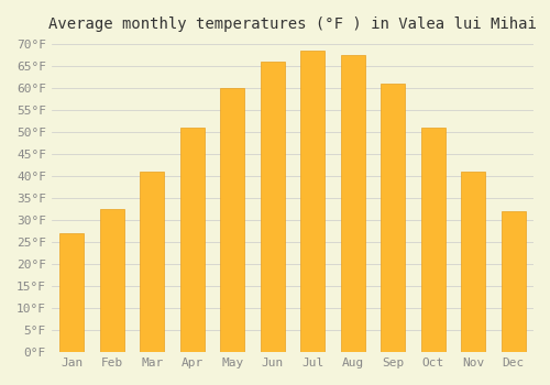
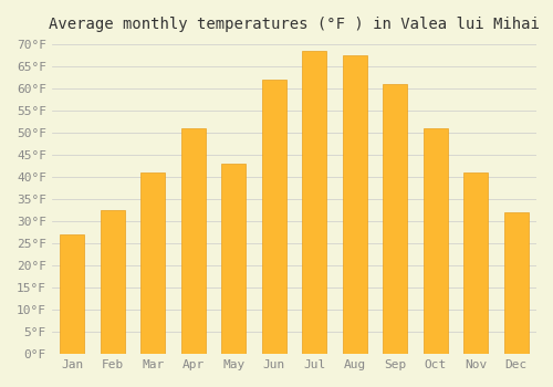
May: 60.0°F -> 43.0°F
Jun: 66.0°F -> 62.0°F
